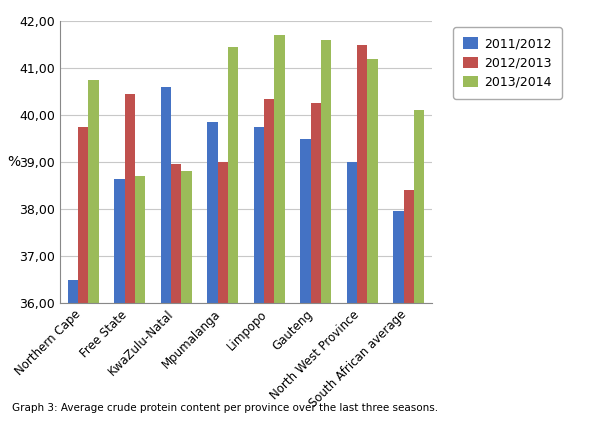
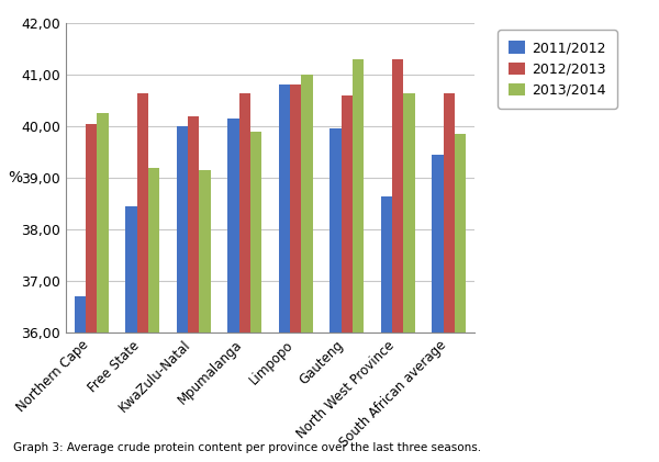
2011/2012/Northern Cape: 36,50 -> 36,70
2012/2013/Northern Cape: 39,75 -> 40,05
2013/2014/Northern Cape: 40,75 -> 40,25
2011/2012/Free State: 38,65 -> 38,45
2012/2013/Free State: 40,45 -> 40,65
2013/2014/Free State: 38,70 -> 39,20
2011/2012/KwaZulu-Natal: 40,60 -> 40,00
2012/2013/KwaZulu-Natal: 38,95 -> 40,20
2013/2014/KwaZulu-Natal: 38,80 -> 39,15
2011/2012/Mpumalanga: 39,85 -> 40,15
2012/2013/Mpumalanga: 39,00 -> 40,65
2013/2014/Mpumalanga: 41,45 -> 39,90
2011/2012/Limpopo: 39,75 -> 40,80
2012/2013/Limpopo: 40,35 -> 40,80
2013/2014/Limpopo: 41,70 -> 41,00
2011/2012/Gauteng: 39,50 -> 39,95
2012/2013/Gauteng: 40,25 -> 40,60
2013/2014/Gauteng: 41,60 -> 41,30
2011/2012/North West Province: 39,00 -> 38,65
2012/2013/North West Province: 41,50 -> 41,30
2013/2014/North West Province: 41,20 -> 40,65
2011/2012/South African average: 37,95 -> 39,45
2012/2013/South African average: 38,40 -> 40,65
2013/2014/South African average: 40,10 -> 39,85
